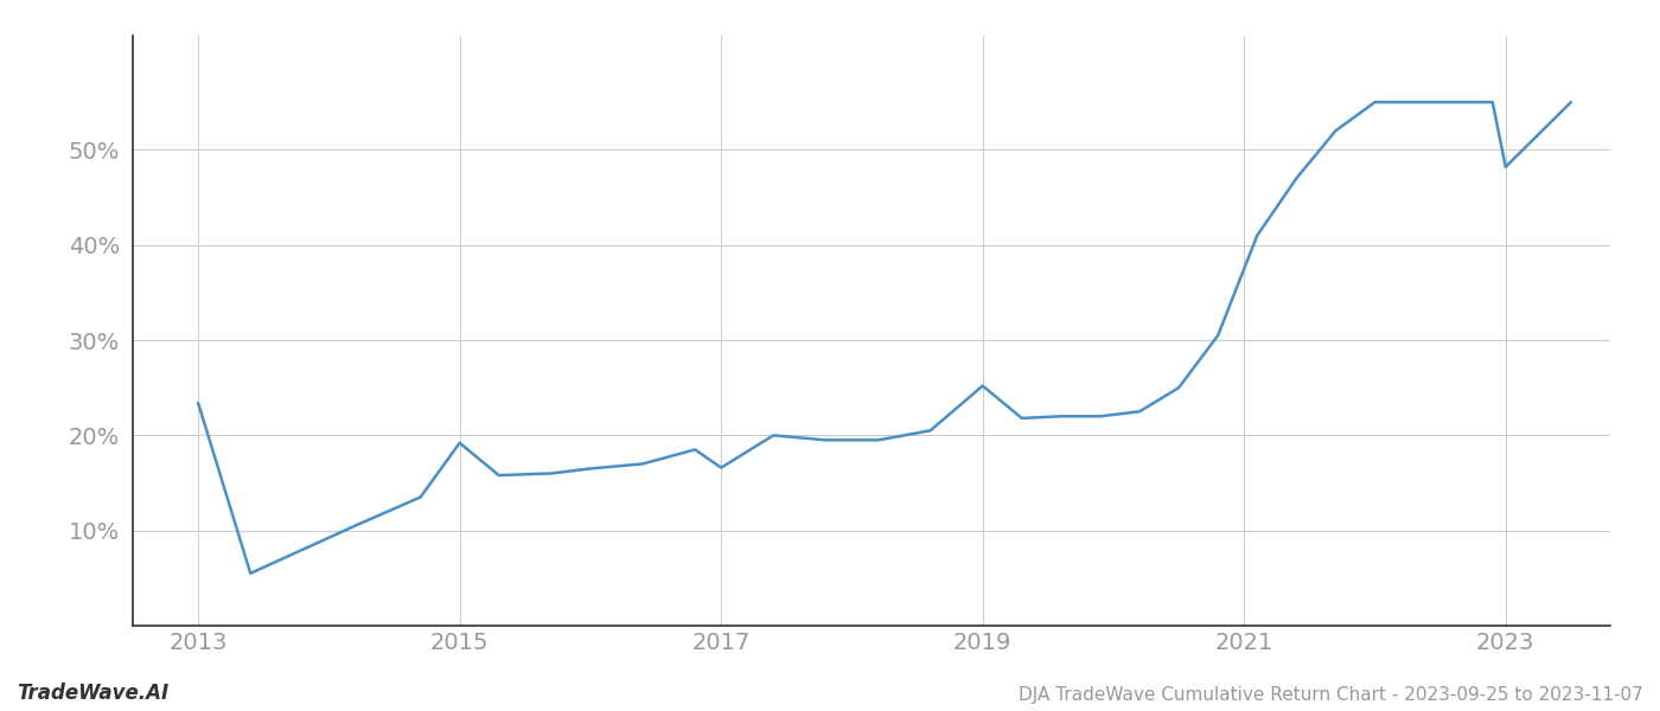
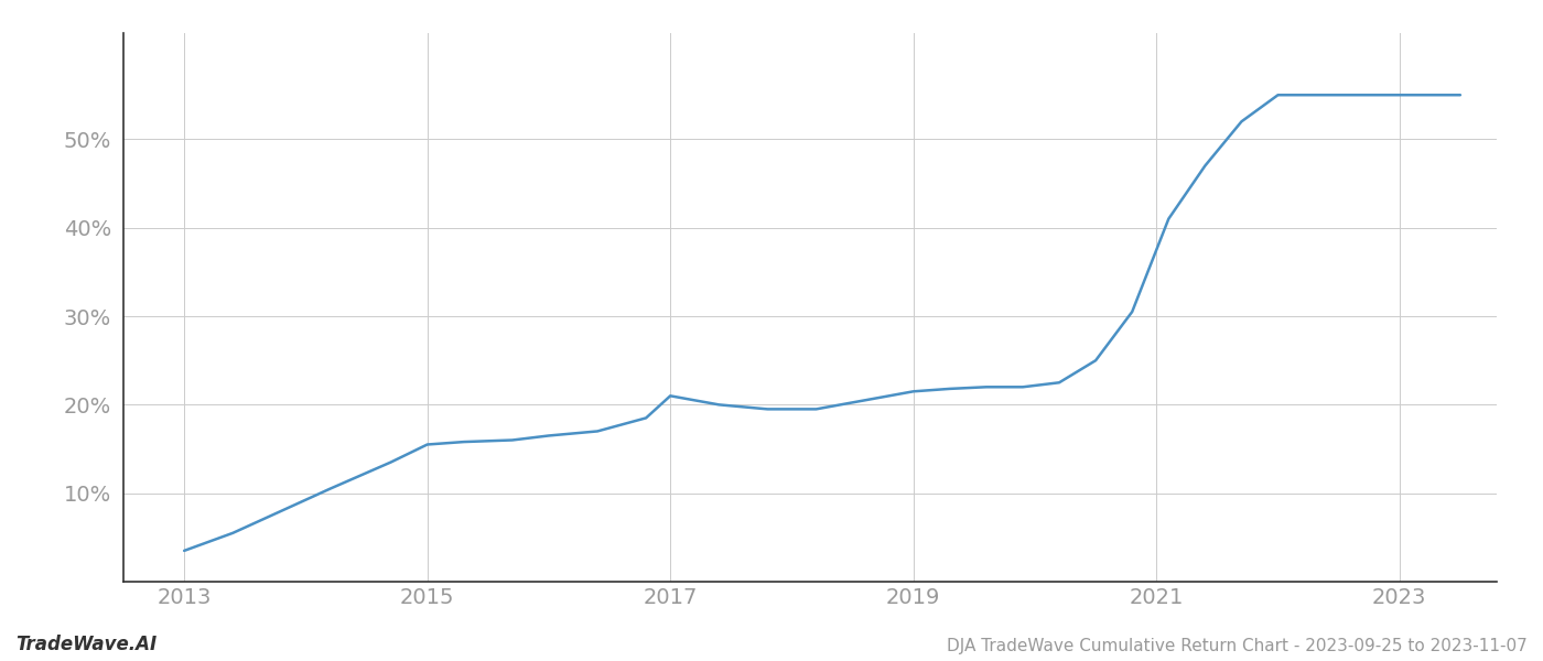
2013: 23.4% -> 3.5%
2015: 19.2% -> 15.5%
2017: 16.6% -> 21.0%
2019: 25.2% -> 21.5%
2023: 48.2% -> 55.0%
